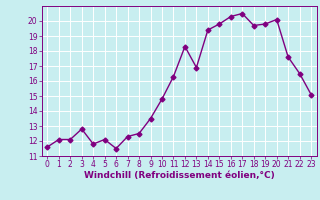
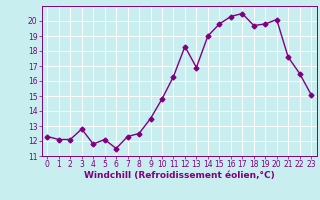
0: 11.6 -> 12.3
14: 19.4 -> 19.0
